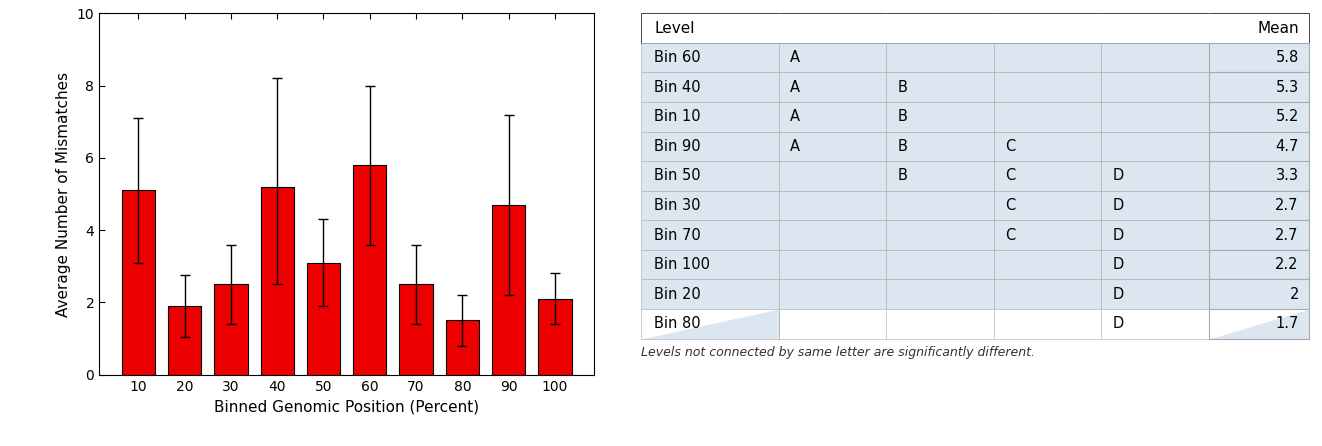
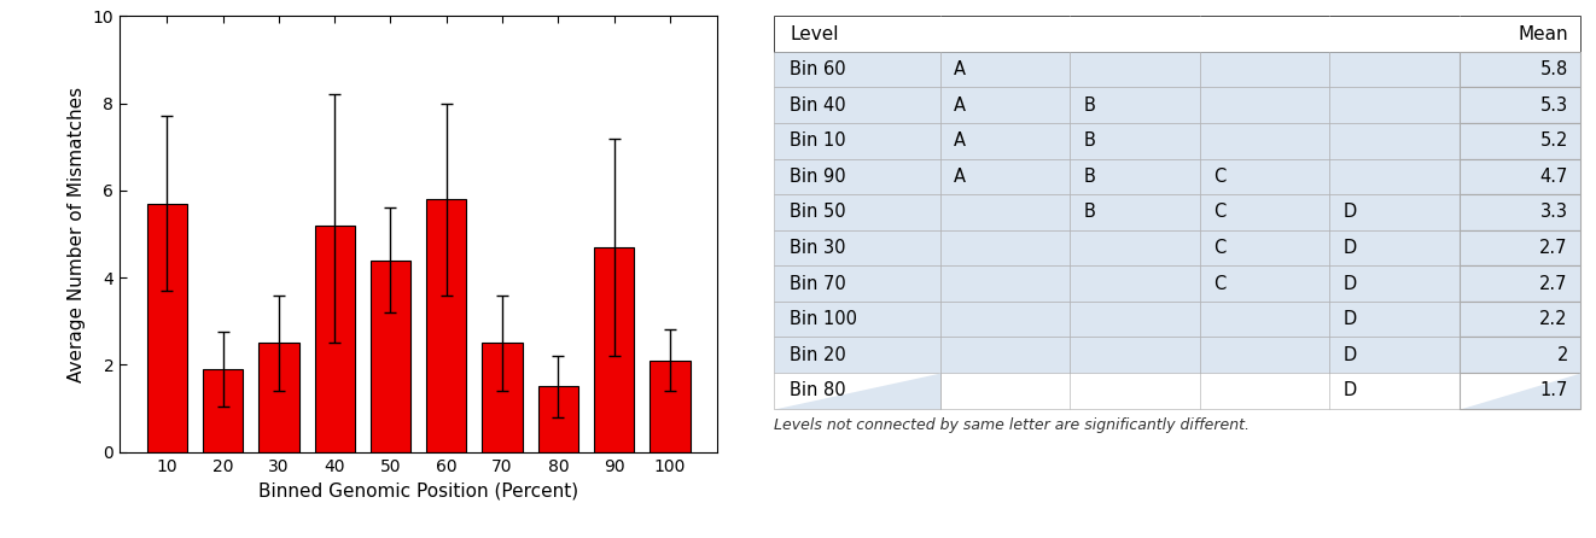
10: 5.1 -> 5.7
50: 3.1 -> 4.4
